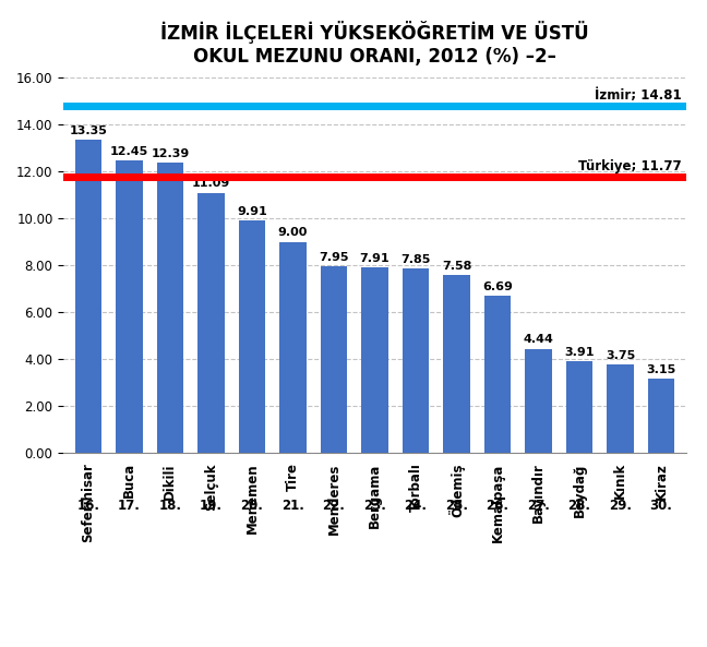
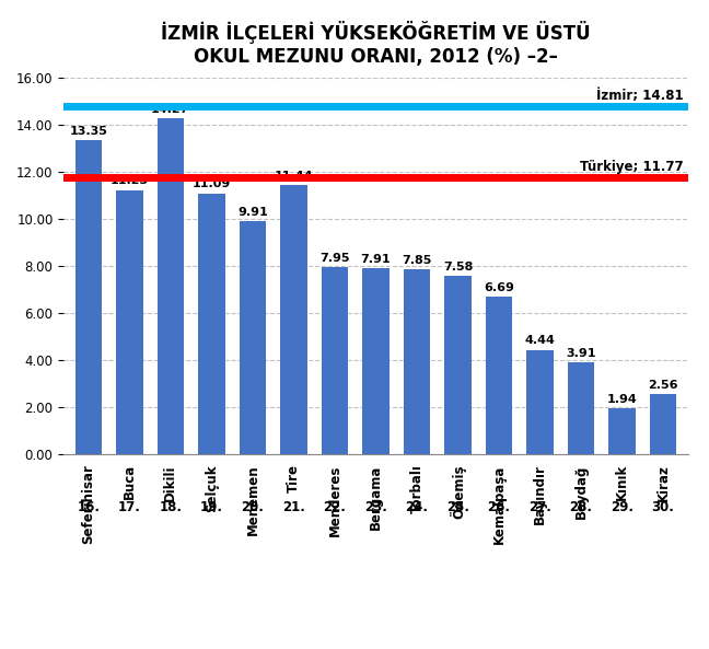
Buca: 12.45 -> 11.23
Dikili: 12.39 -> 14.27
Tire: 9.00 -> 11.44
Kınık: 3.75 -> 1.94
Kiraz: 3.15 -> 2.56
